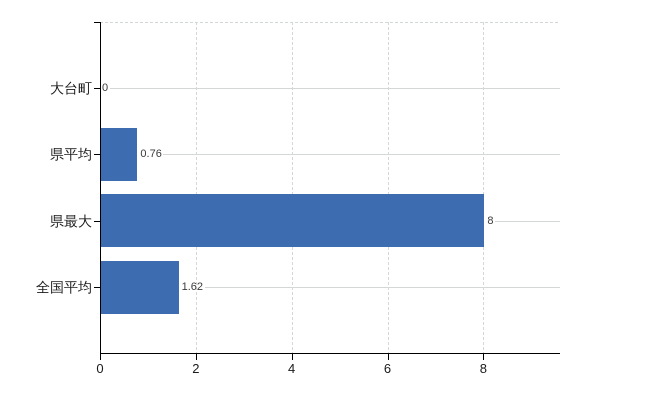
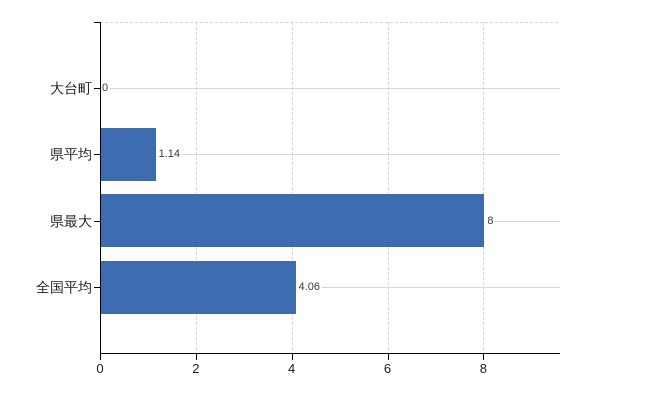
県平均: 0.76 -> 1.14
全国平均: 1.62 -> 4.06
